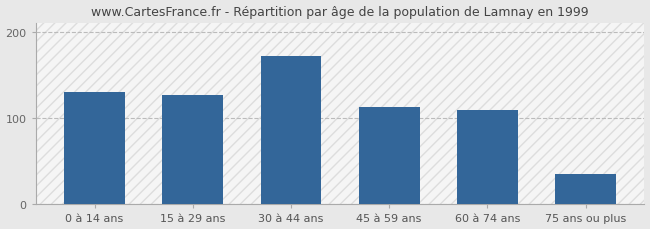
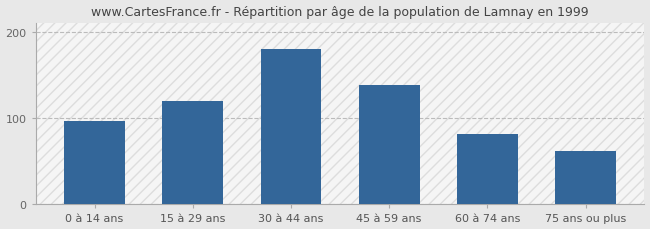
0 à 14 ans: 130 -> 96
15 à 29 ans: 127 -> 120
30 à 44 ans: 172 -> 180
45 à 59 ans: 113 -> 138
60 à 74 ans: 109 -> 82
75 ans ou plus: 35 -> 62
